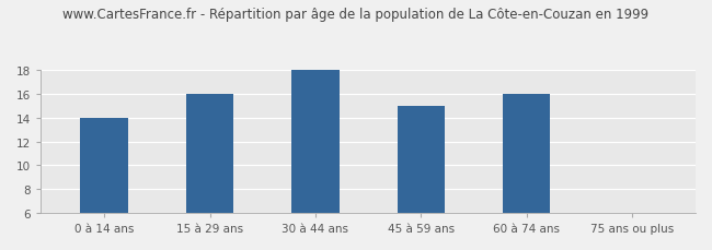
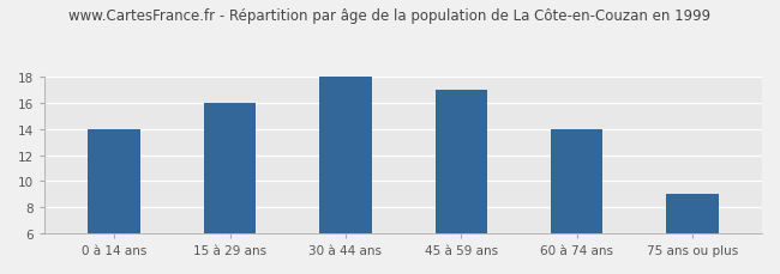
45 à 59 ans: 15 -> 17
60 à 74 ans: 16 -> 14
75 ans ou plus: 6 -> 9
